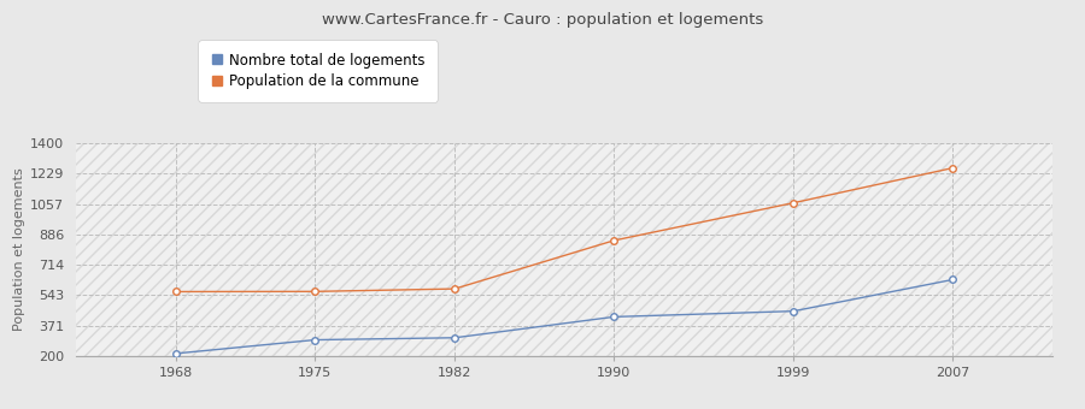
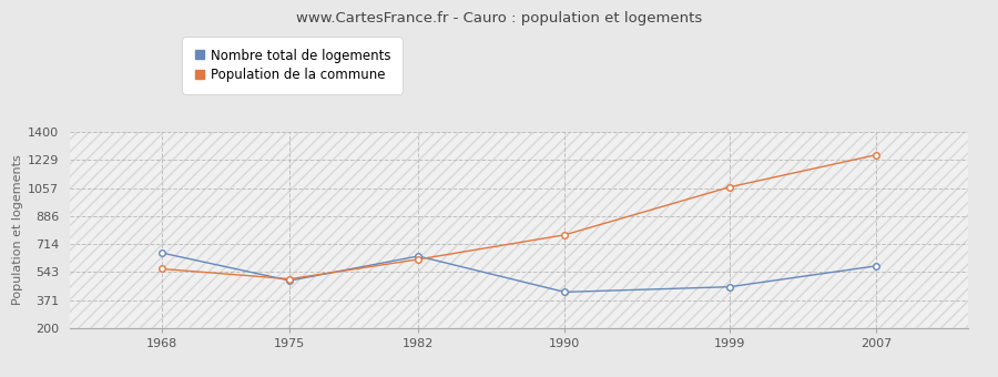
Nombre total de logements/1968: 210 -> 660
Nombre total de logements/1975: 290 -> 490
Population de la commune/1975: 560 -> 500
Nombre total de logements/1982: 300 -> 640
Population de la commune/1982: 580 -> 620
Population de la commune/1990: 850 -> 770
Nombre total de logements/2007: 630 -> 580
